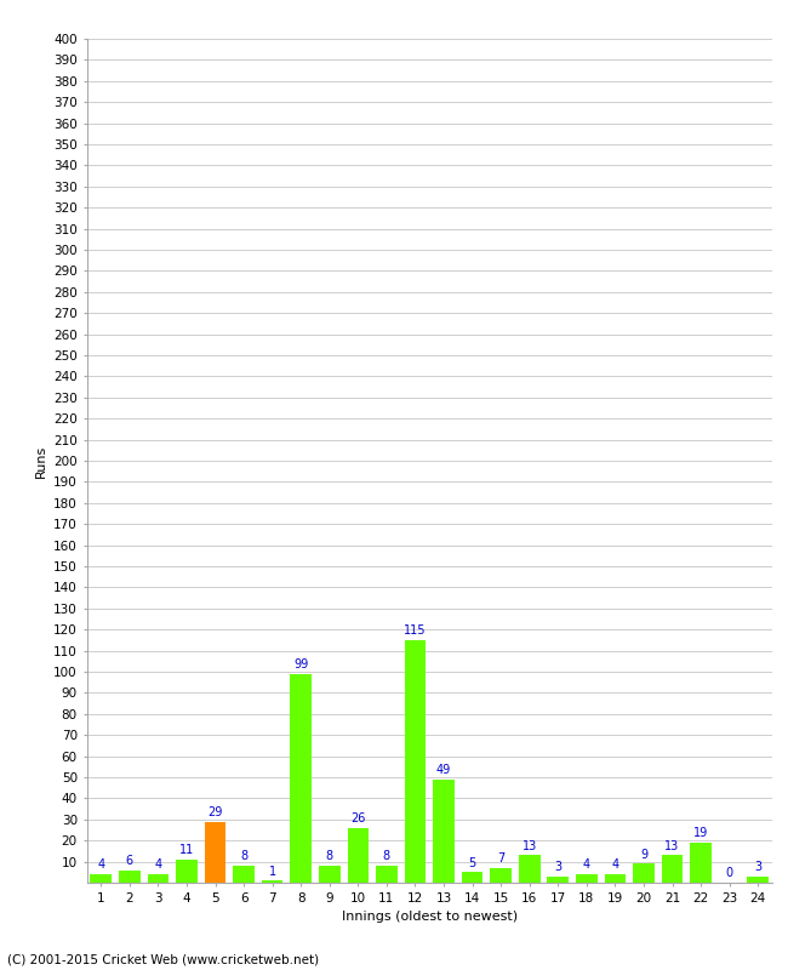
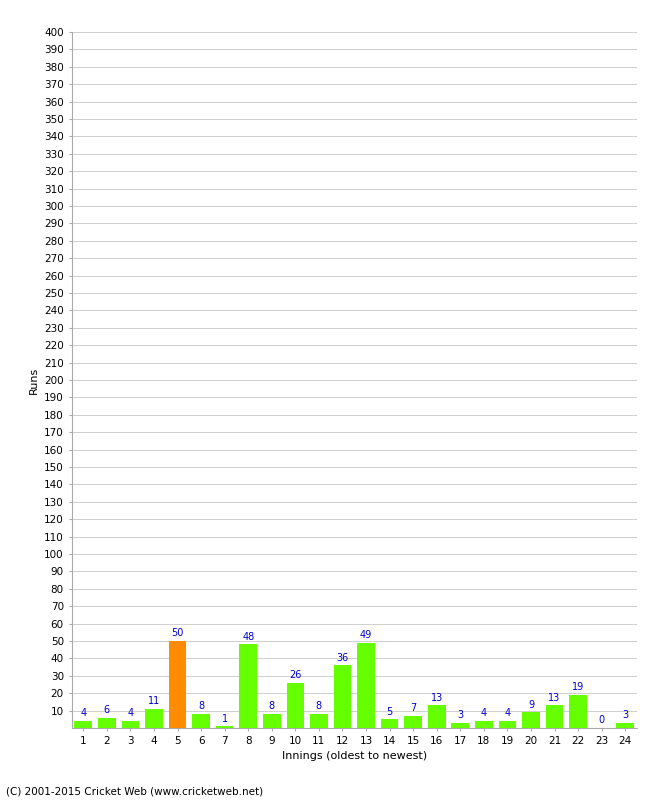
5: 29 -> 50
8: 99 -> 48
12: 115 -> 36
